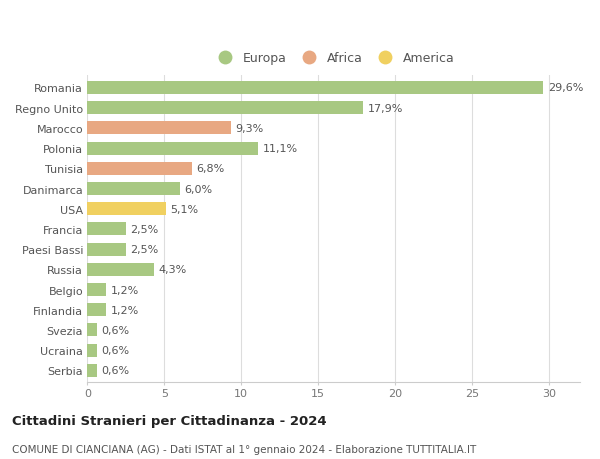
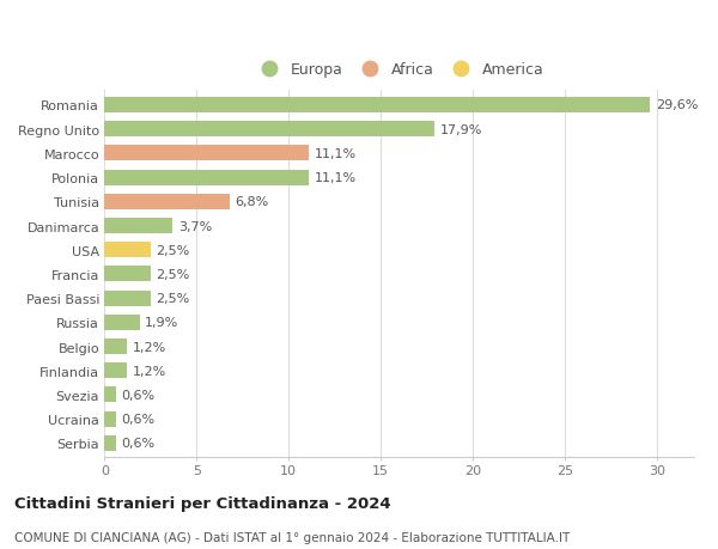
Marocco: 9,3% -> 11,1%
Danimarca: 6,0% -> 3,7%
USA: 5,1% -> 2,5%
Russia: 4,3% -> 1,9%
